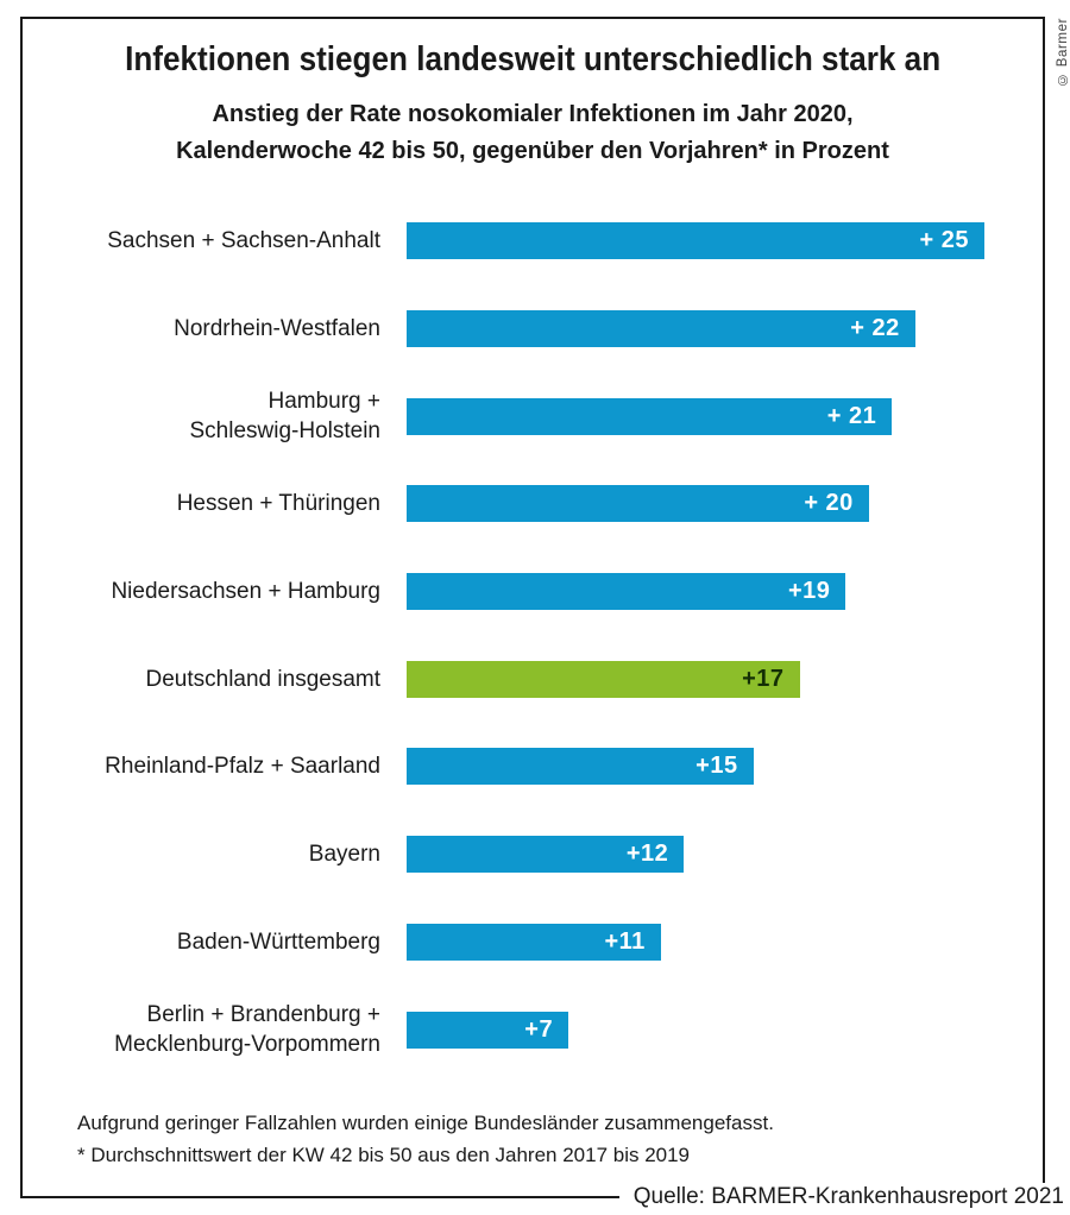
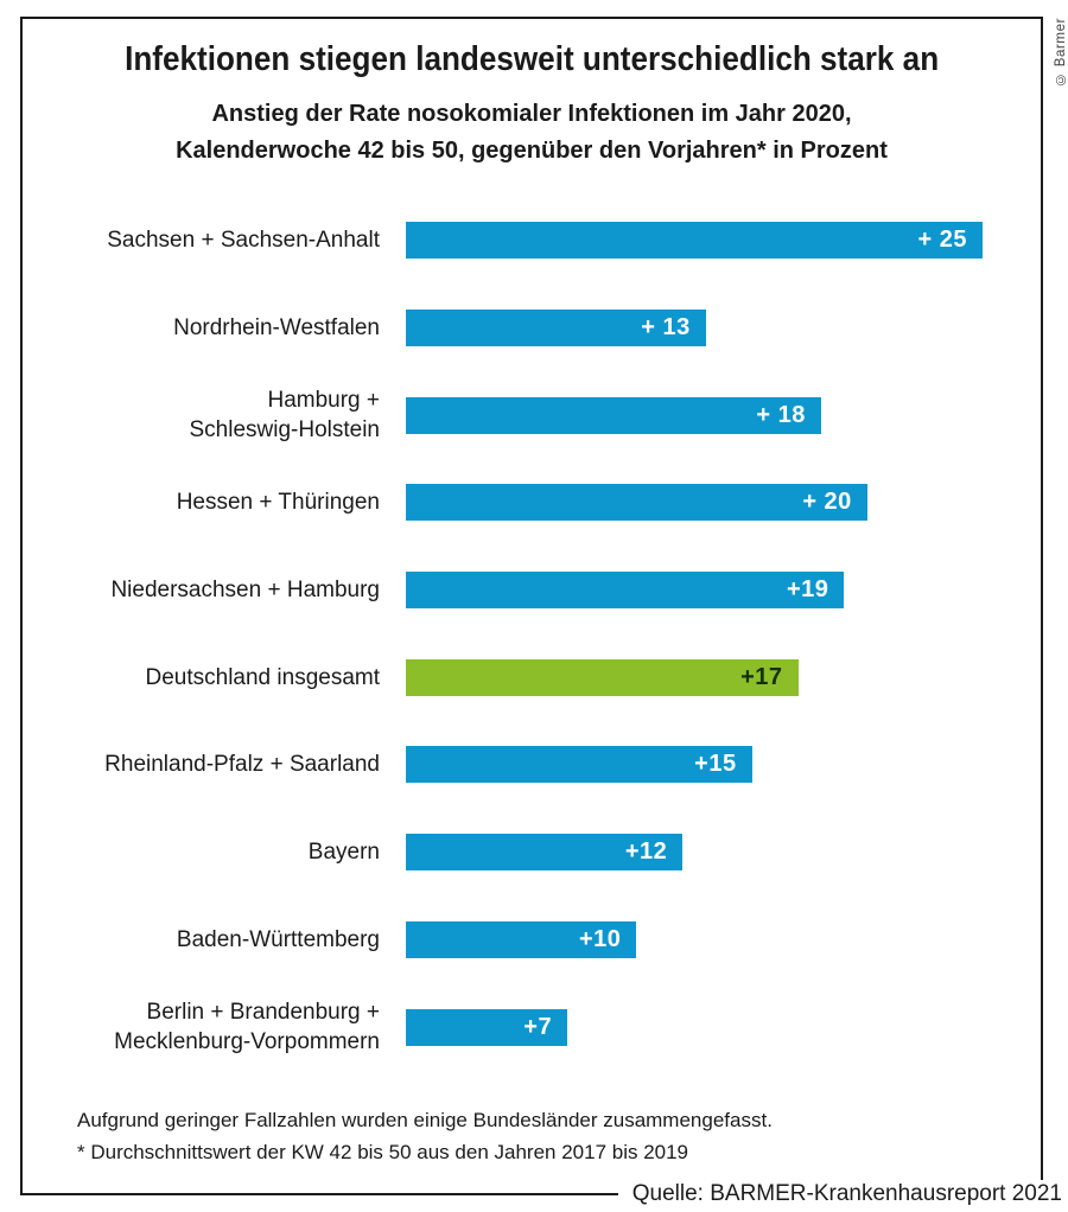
Nordrhein-Westfalen: 22 -> 13
Hamburg + Schleswig-Holstein: 21 -> 18
Baden-Württemberg: +11 -> +10
